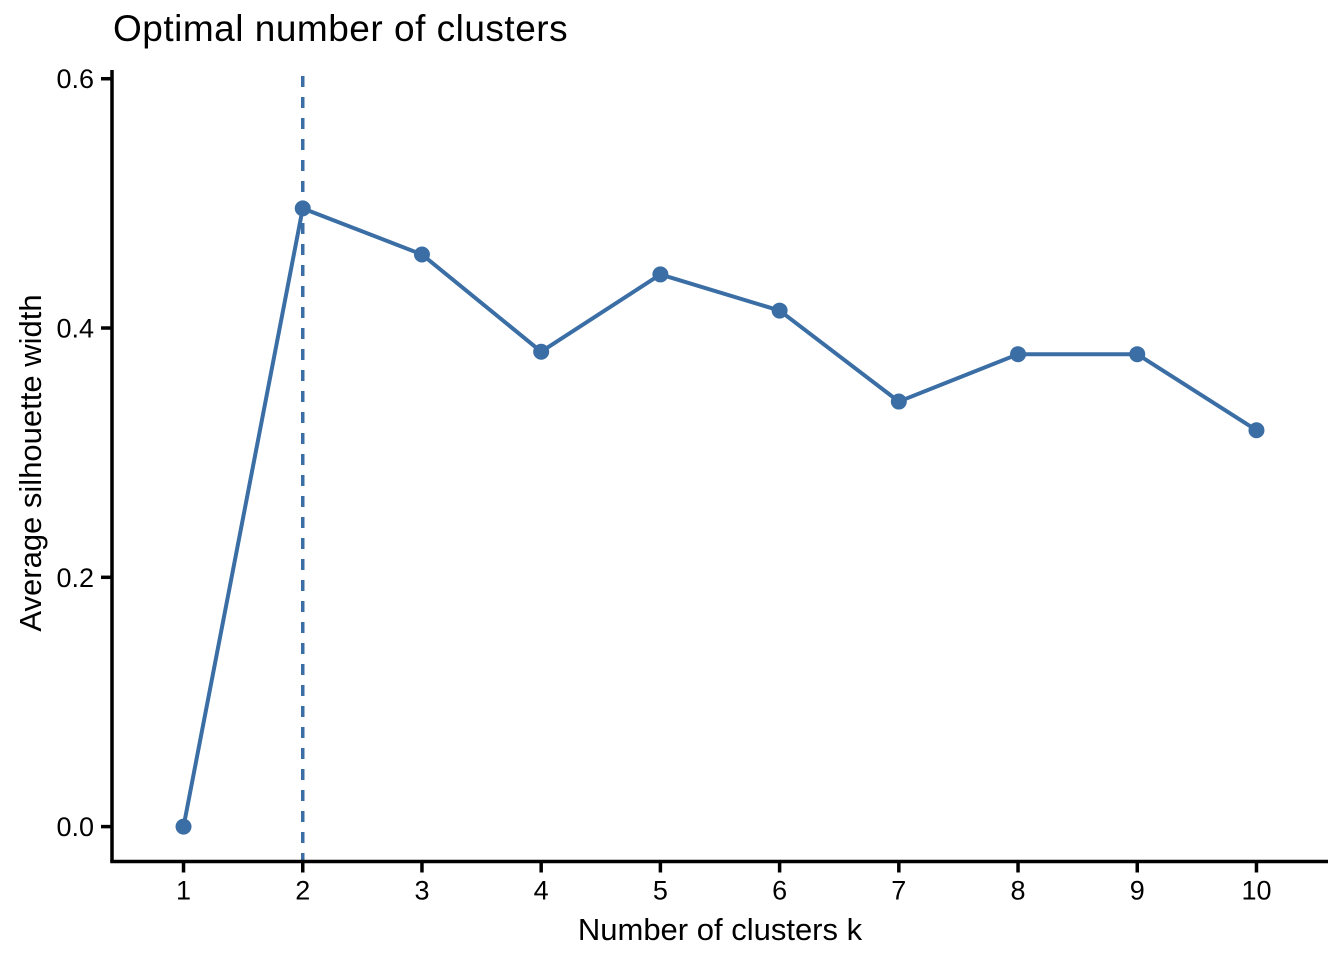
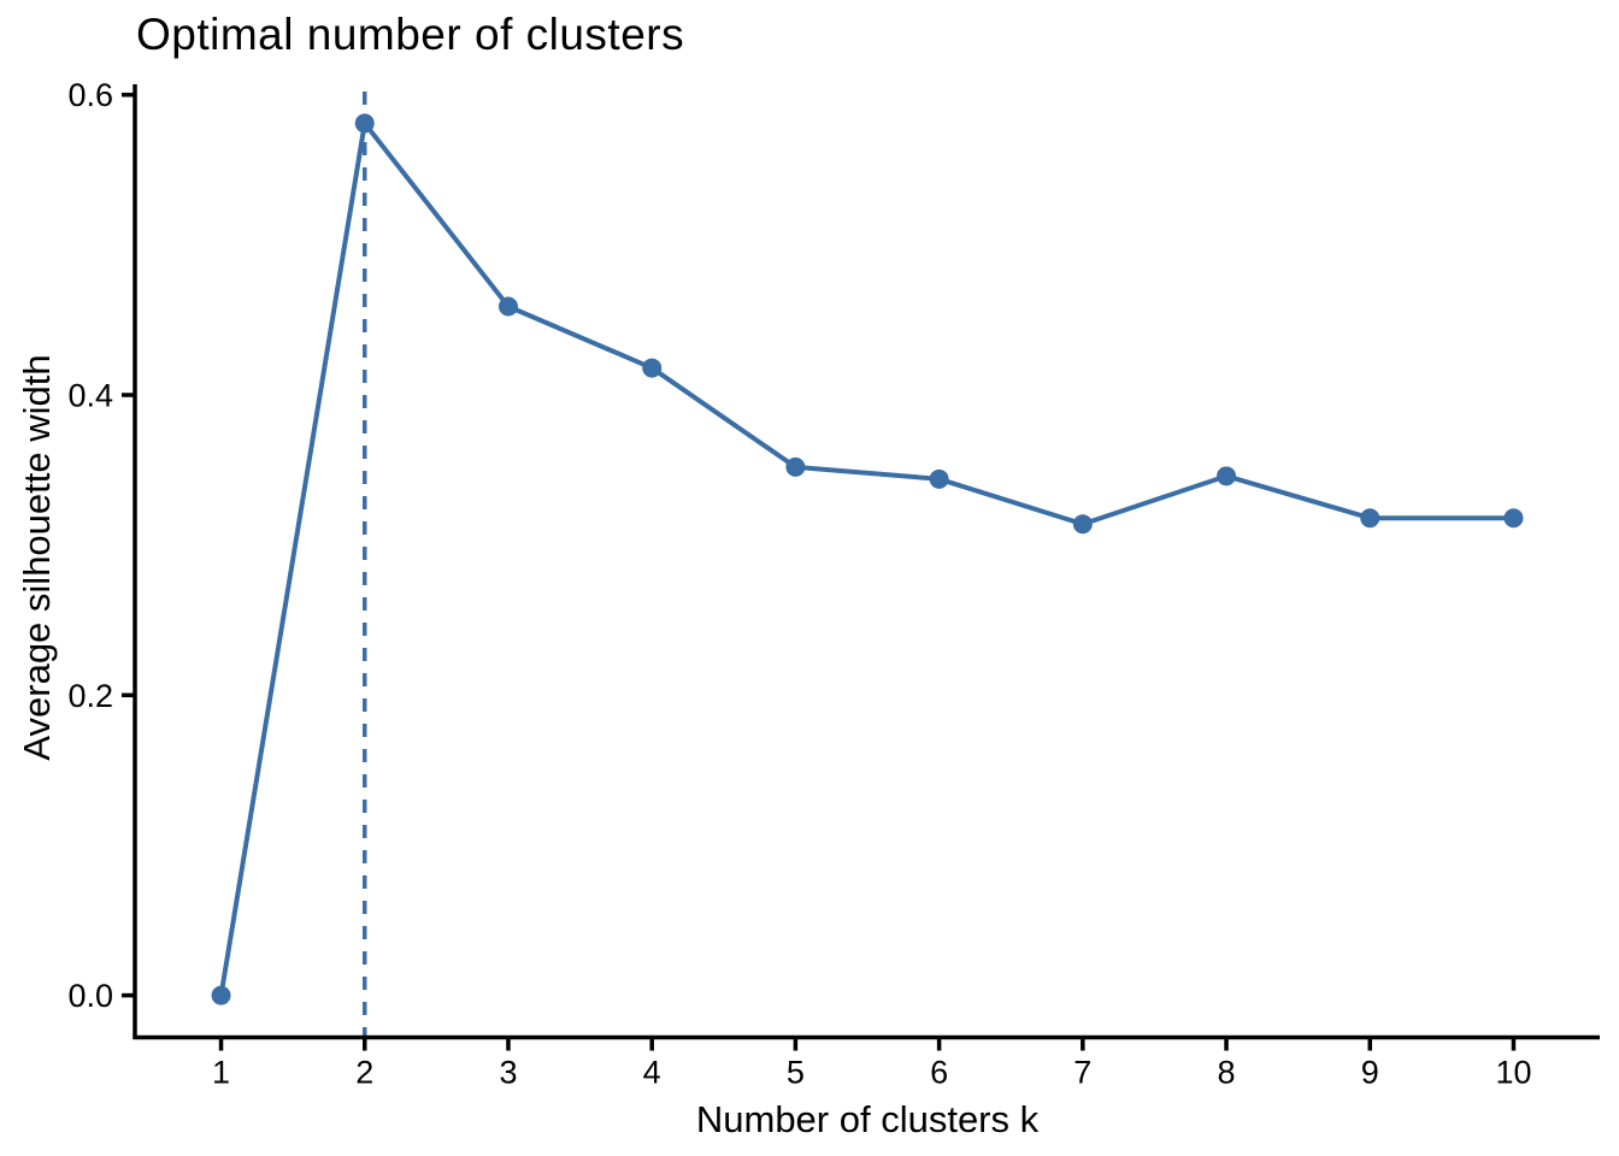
2: 0.496 -> 0.581
4: 0.381 -> 0.418
5: 0.443 -> 0.352
6: 0.414 -> 0.344
7: 0.341 -> 0.314
8: 0.379 -> 0.346
9: 0.379 -> 0.318
